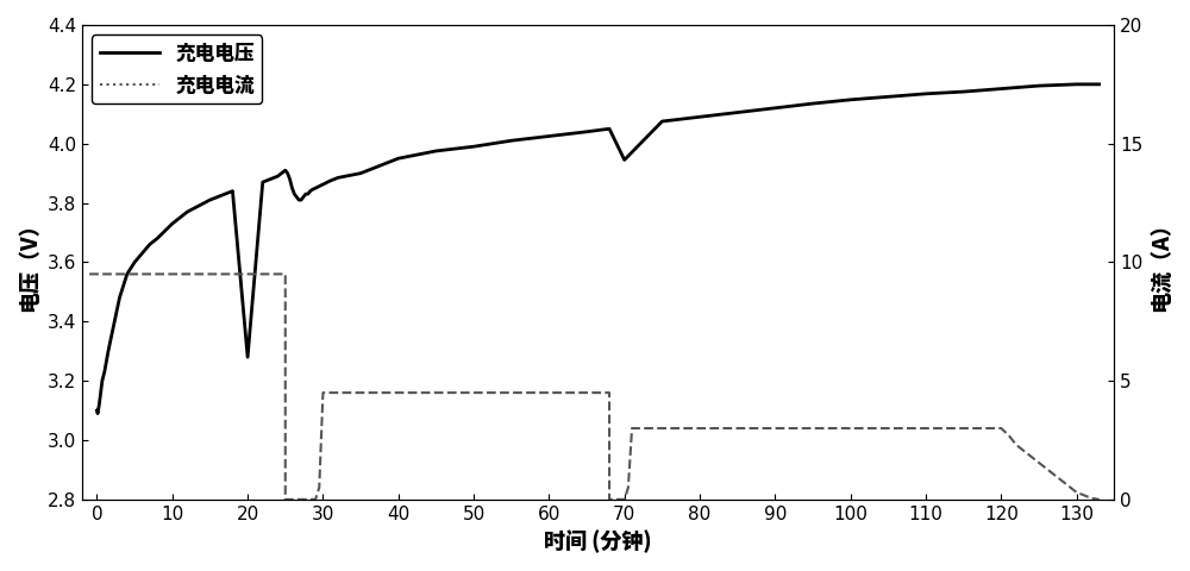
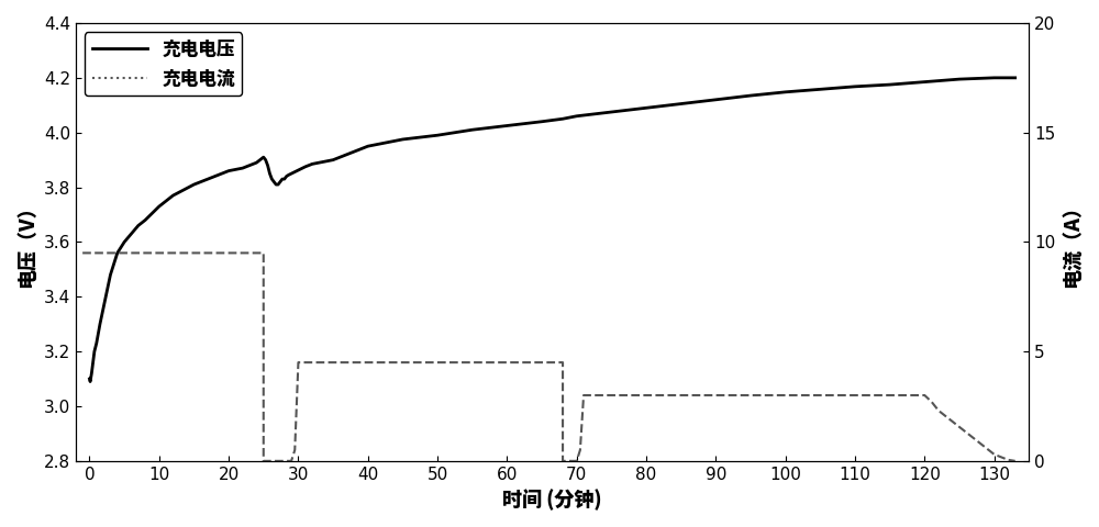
充电电压/20: 3.280 -> 3.860
充电电压/70: 3.945 -> 4.060
